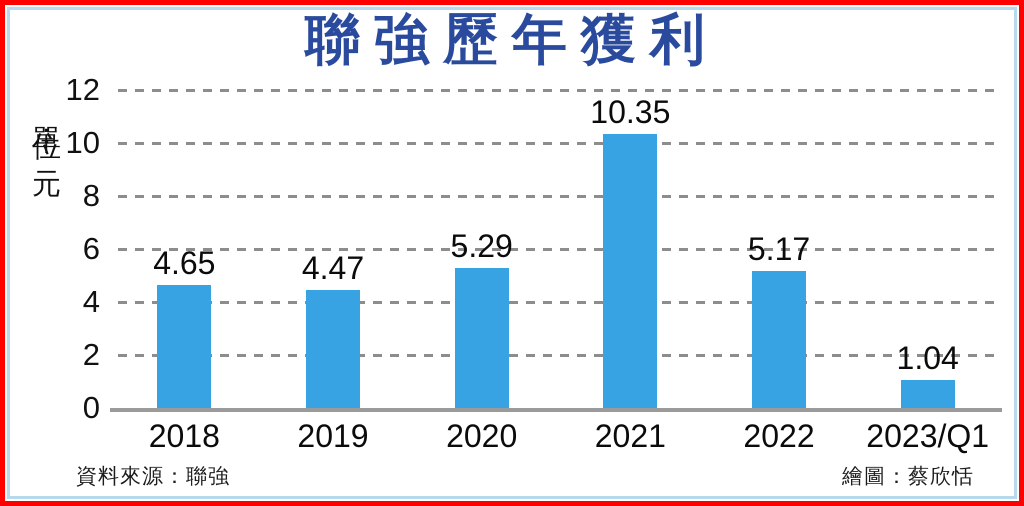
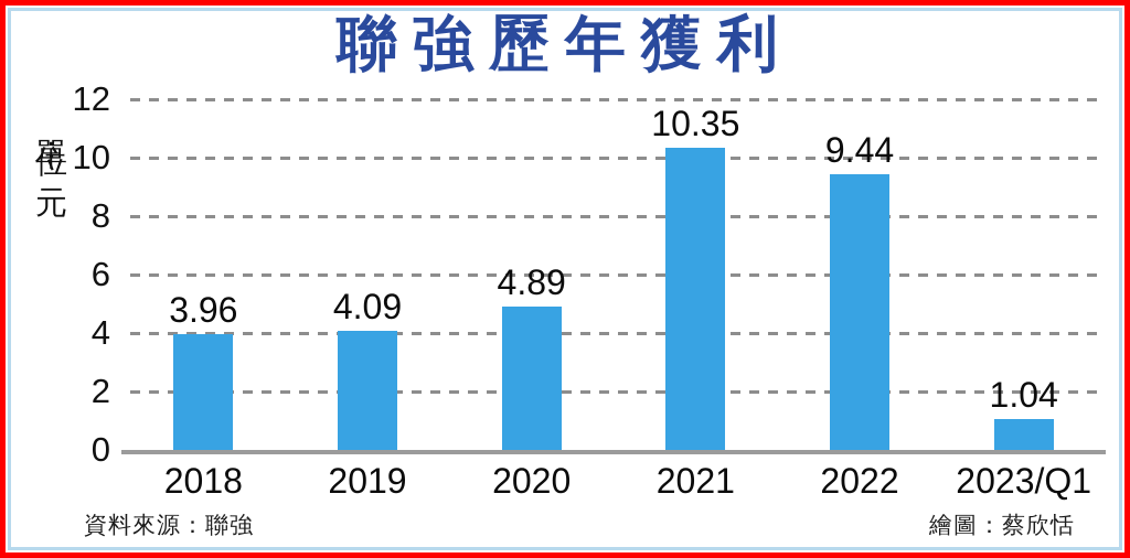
2018: 4.65 -> 3.96
2019: 4.47 -> 4.09
2020: 5.29 -> 4.89
2022: 5.17 -> 9.44
